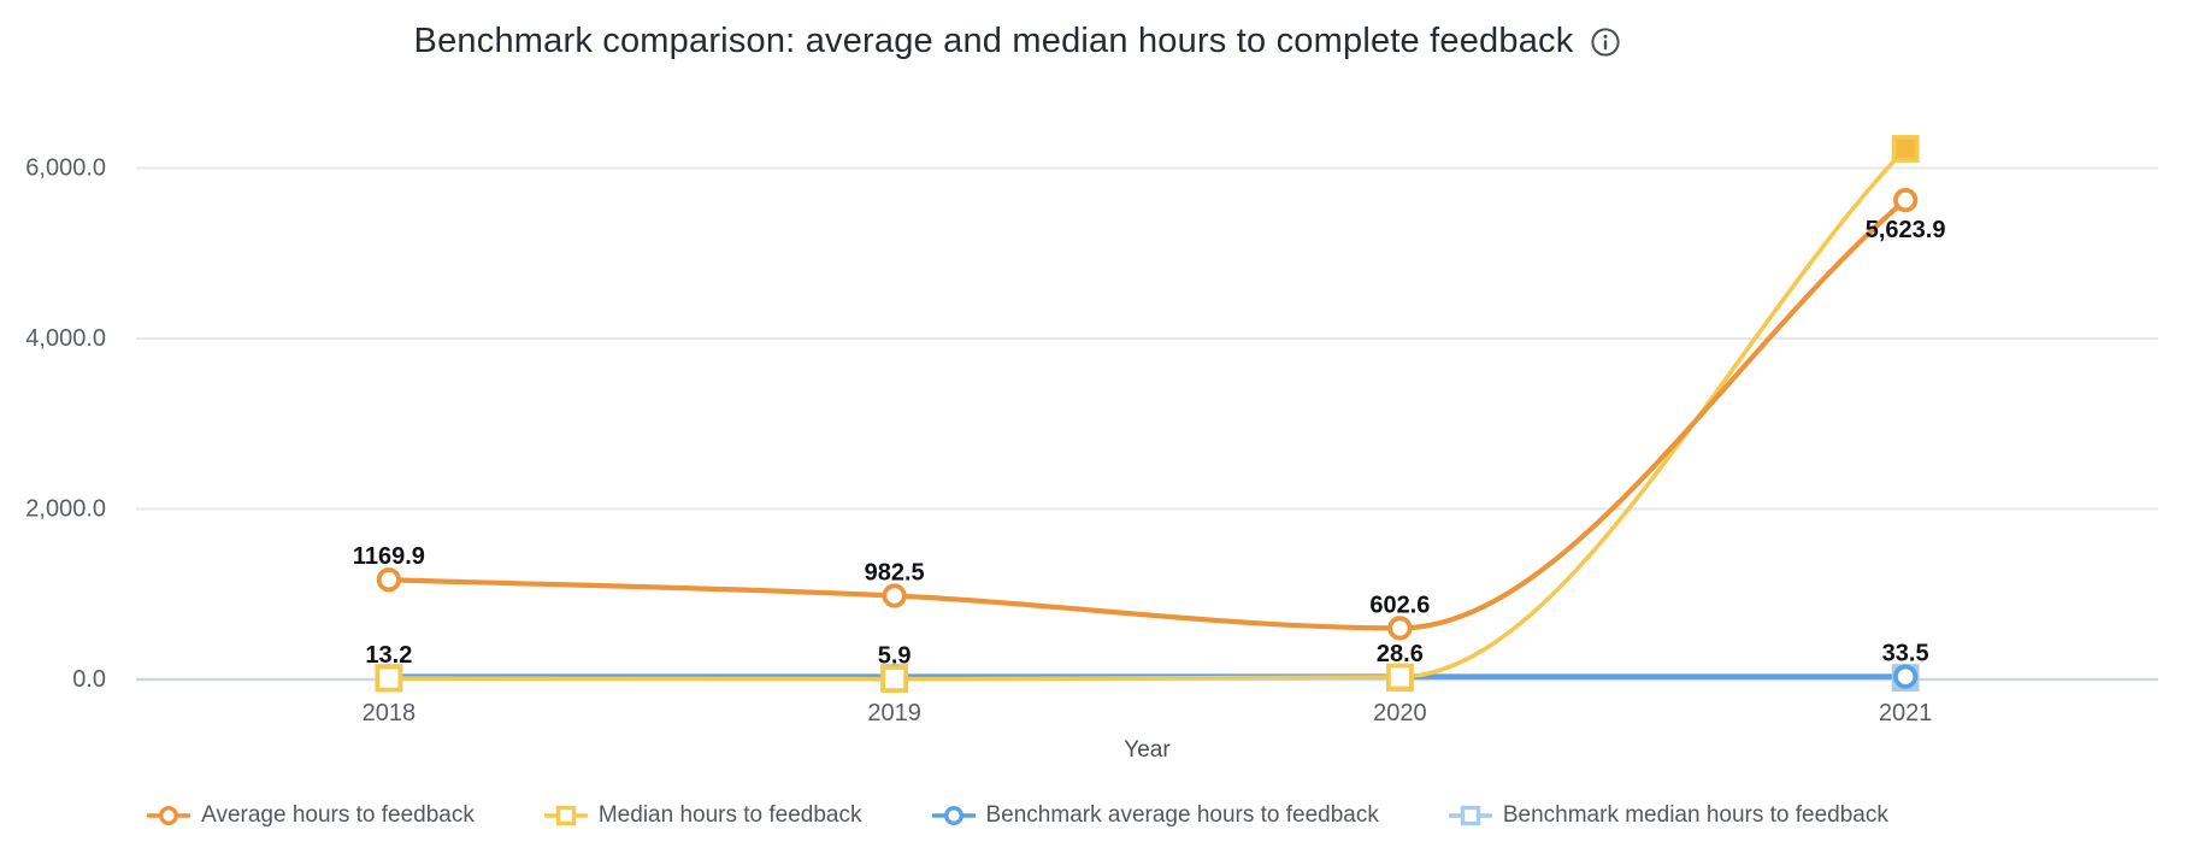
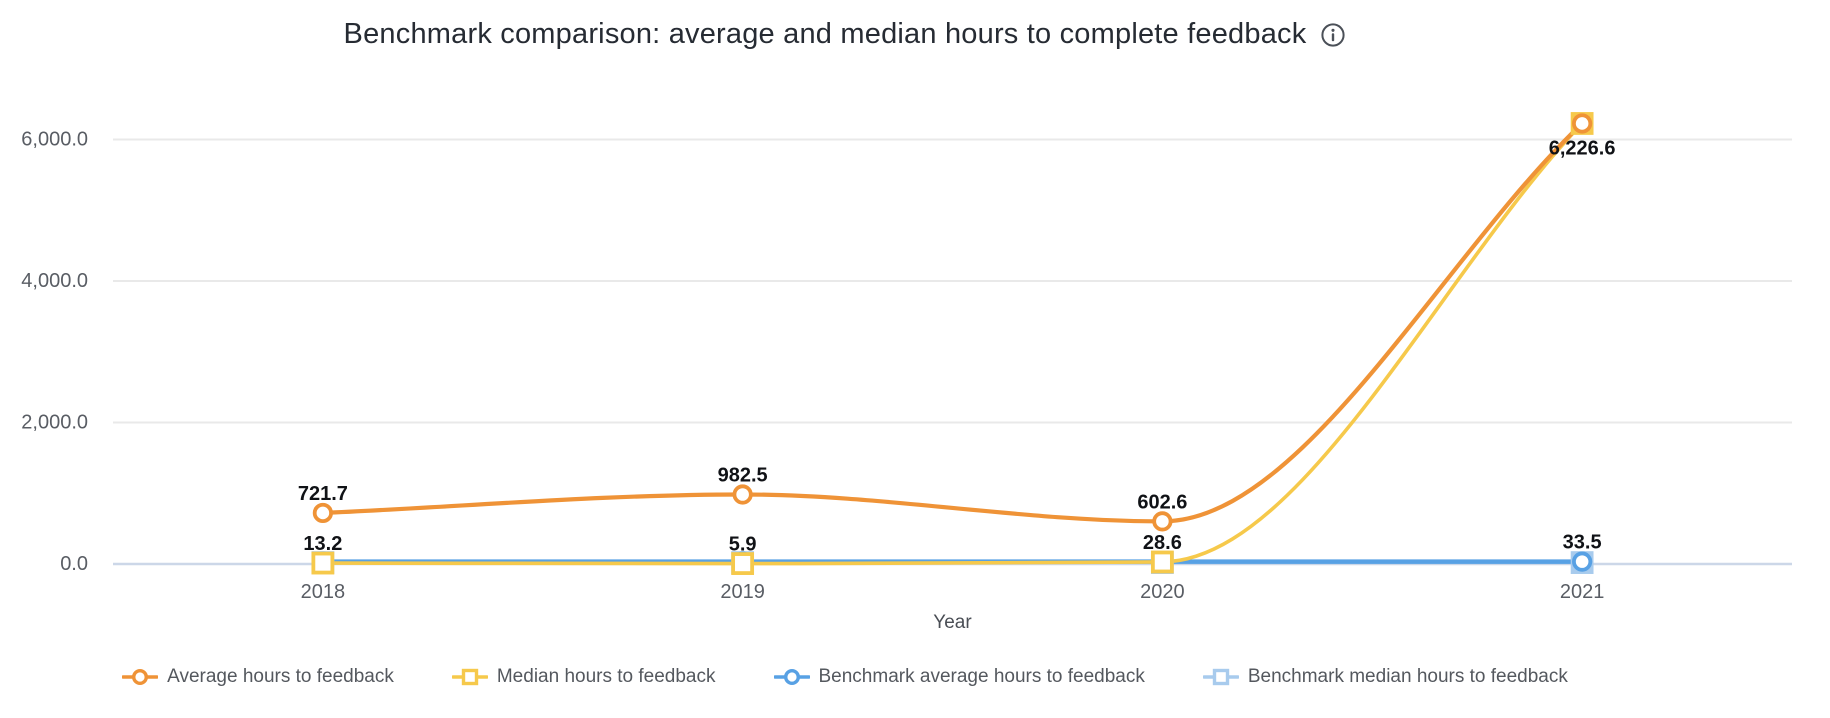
Average hours to feedback/2018: 1169.9 -> 721.7
Average hours to feedback/2021: 5,623.9 -> 6,226.6
